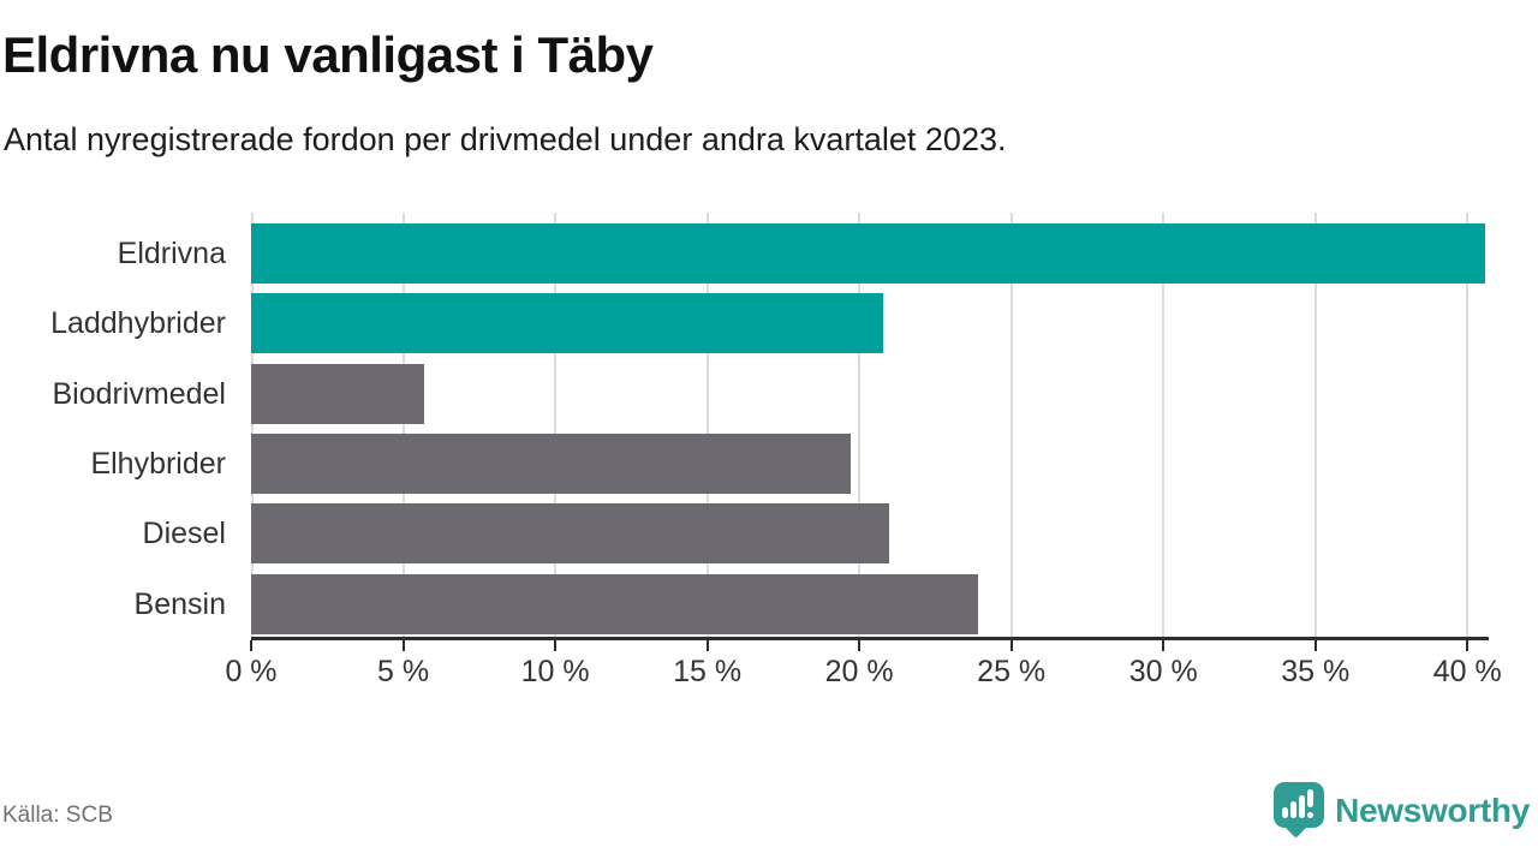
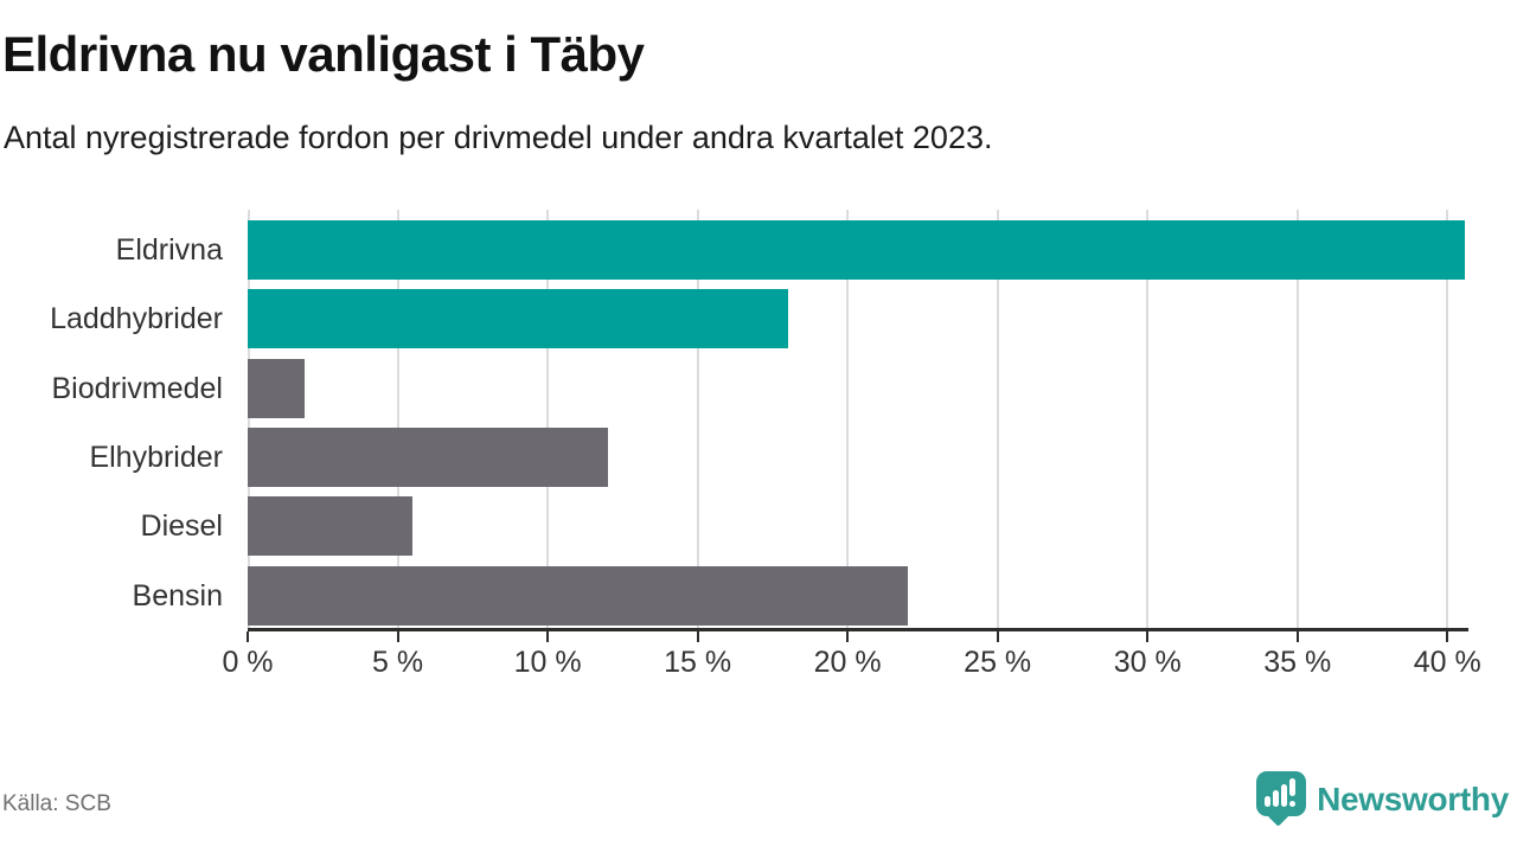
Laddhybrider: 20.8% -> 18.0%
Biodrivmedel: 5.7% -> 1.9%
Elhybrider: 19.7% -> 12.0%
Diesel: 21.0% -> 5.5%
Bensin: 23.9% -> 22.0%
